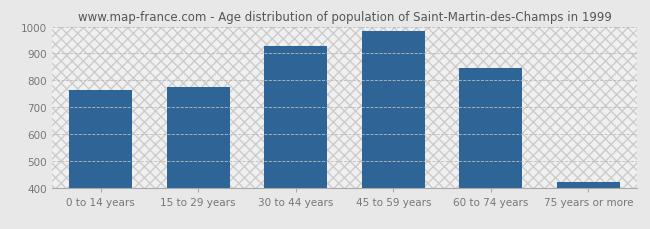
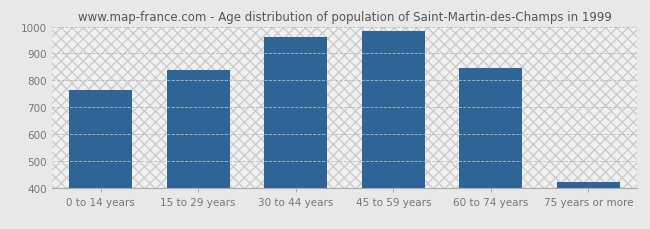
15 to 29 years: 775 -> 840
30 to 44 years: 928 -> 960
